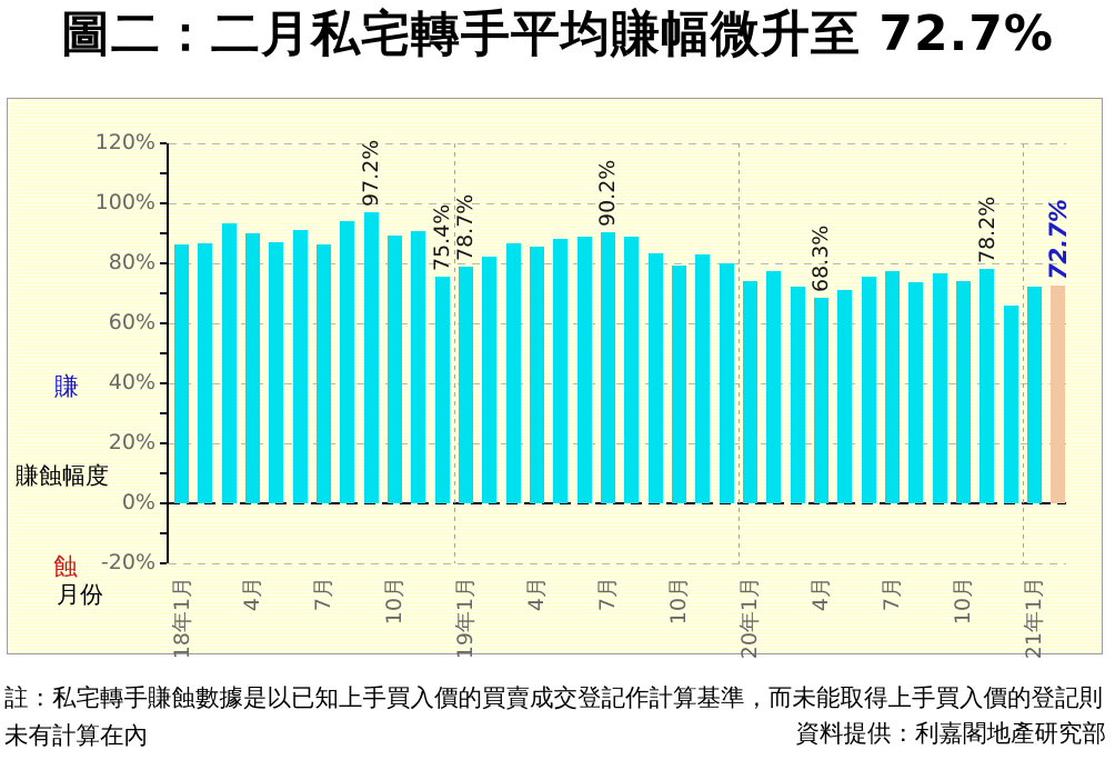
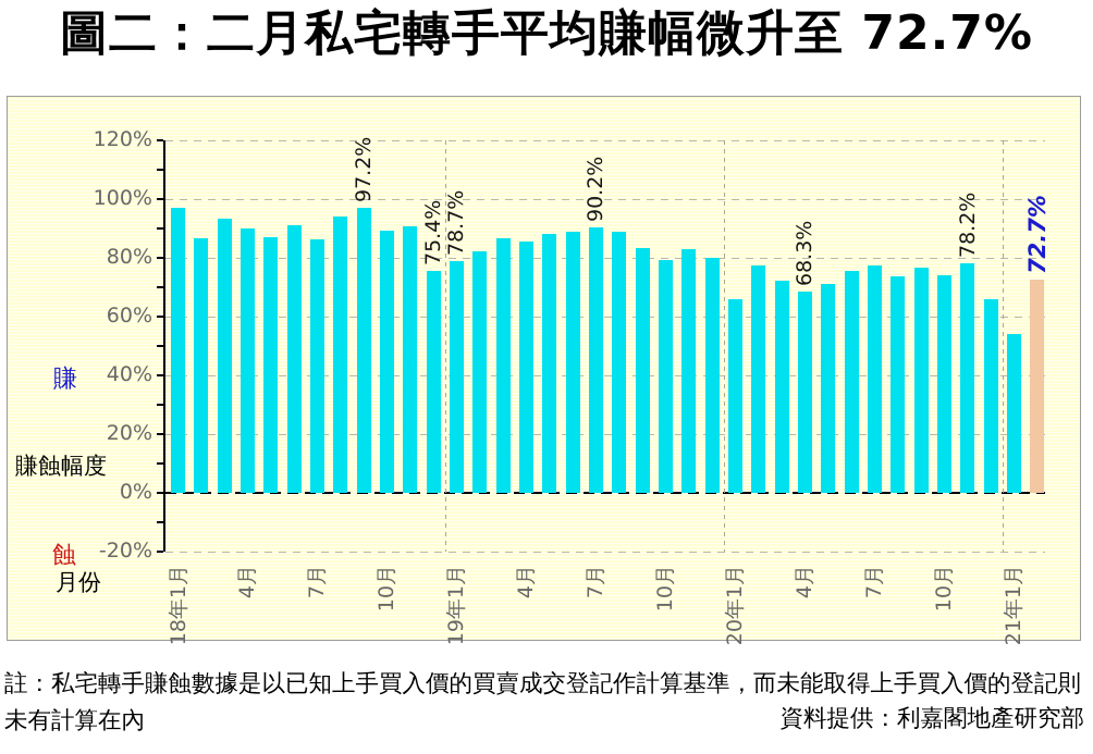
18年1月: 86% -> 97%
20年1月: 74% -> 66%
21年1月: 72% -> 54%
